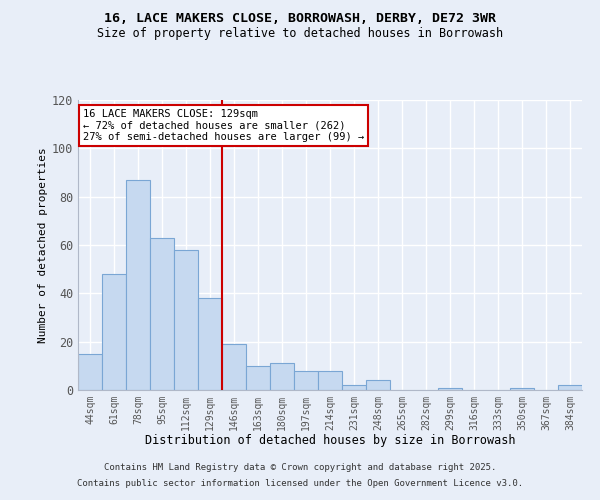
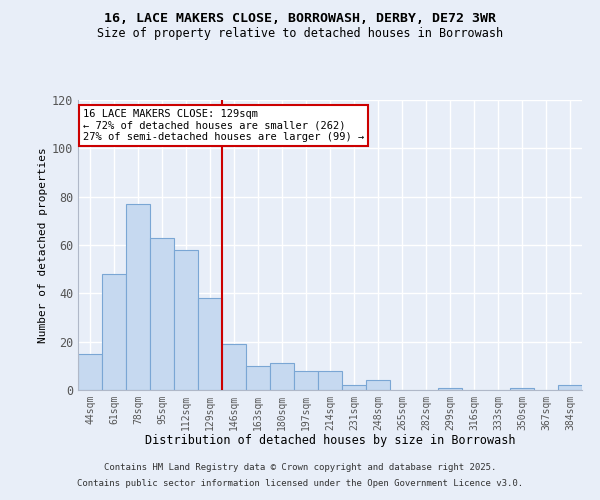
78sqm: 87 -> 77
